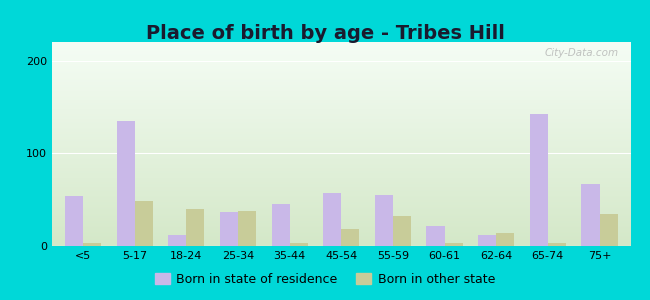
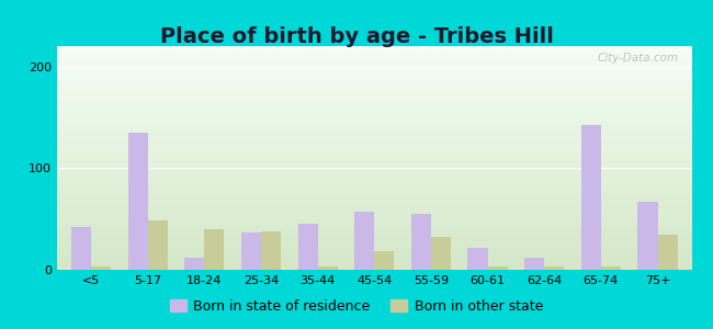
Born in state of residence/<5: 54 -> 42
Born in other state/62-64: 14 -> 3
